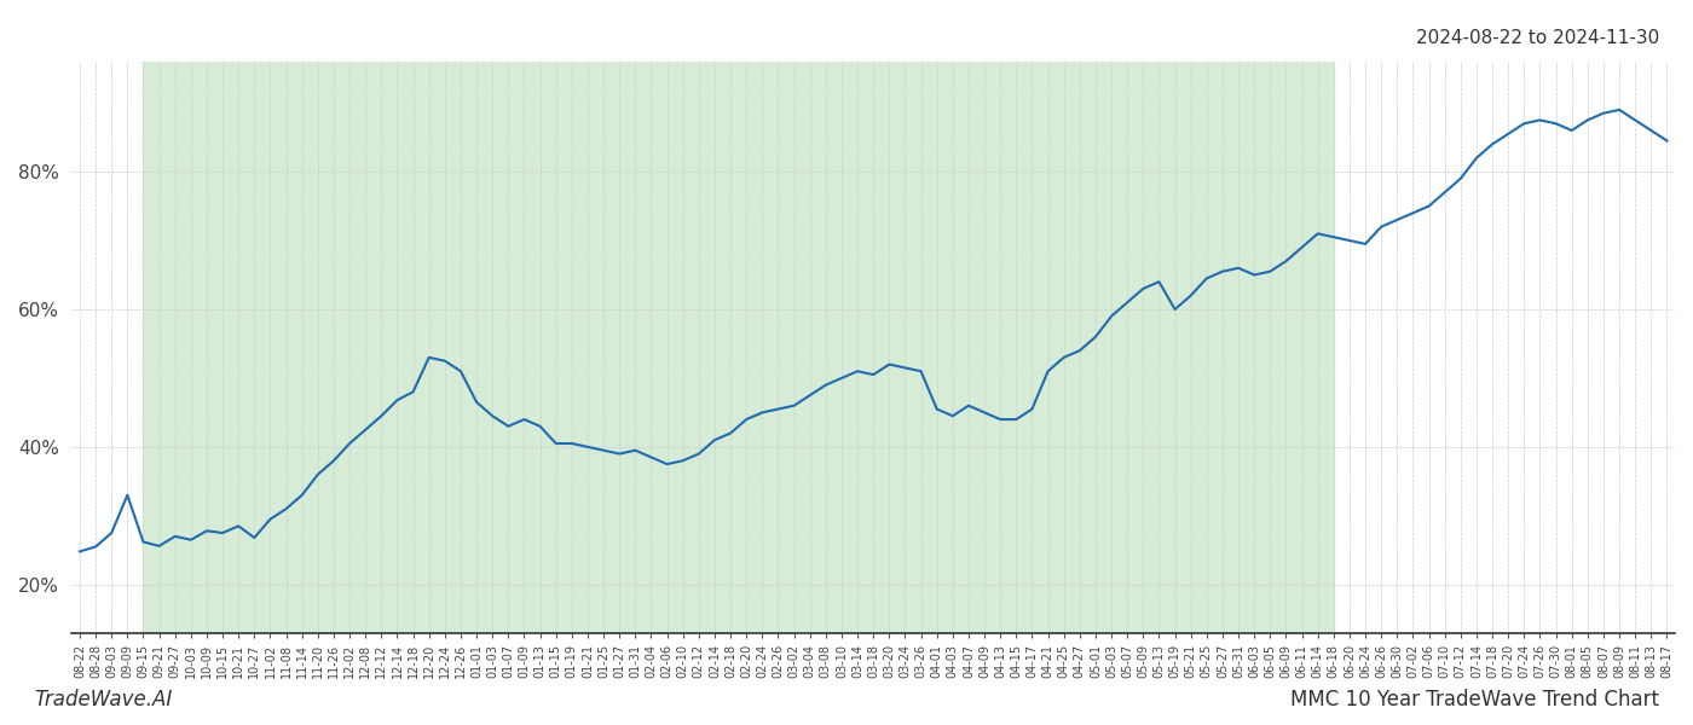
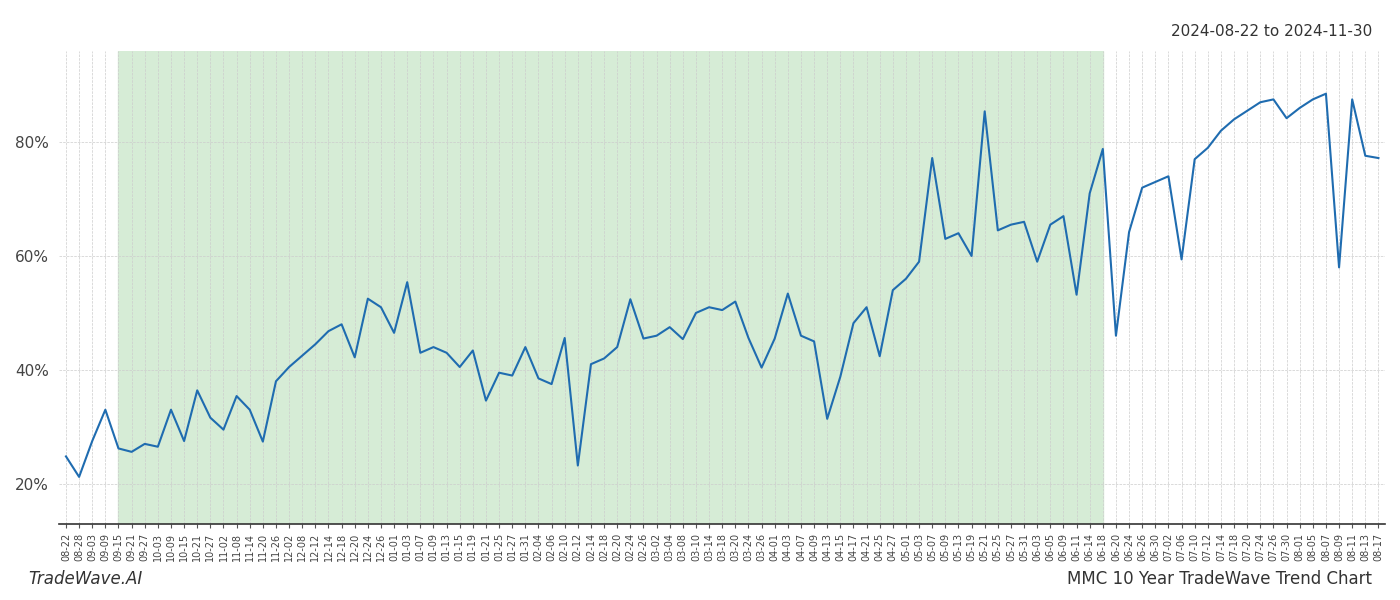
08-28: 25.5% -> 21.2%
10-09: 27.8% -> 33.0%
10-21: 28.5% -> 36.4%
10-27: 26.8% -> 31.6%
11-08: 31.0% -> 35.4%
11-20: 36.0% -> 27.4%
12-20: 53.0% -> 42.2%
01-03: 44.5% -> 55.4%
01-19: 40.5% -> 43.4%
01-21: 40.0% -> 34.6%
01-31: 39.5% -> 44.0%
02-10: 38.0% -> 45.6%
02-12: 39.0% -> 23.2%
02-24: 45.0% -> 52.4%
03-08: 49.0% -> 45.4%
03-24: 51.5% -> 45.6%
03-26: 51.0% -> 40.4%
04-03: 44.5% -> 53.4%
04-13: 44.0% -> 31.4%
04-15: 44.0% -> 38.8%
04-17: 45.5% -> 48.2%
04-25: 53.0% -> 42.4%
05-07: 61.0% -> 77.2%
05-21: 62.0% -> 85.4%
06-03: 65.0% -> 59.0%
06-11: 69.0% -> 53.2%
06-18: 70.5% -> 78.8%
06-20: 70.0% -> 46.0%
06-24: 69.5% -> 64.2%
07-06: 75.0% -> 59.4%
07-30: 87.0% -> 84.2%
08-09: 89.0% -> 58.0%
08-13: 86.0% -> 77.6%
08-17: 84.5% -> 77.2%
